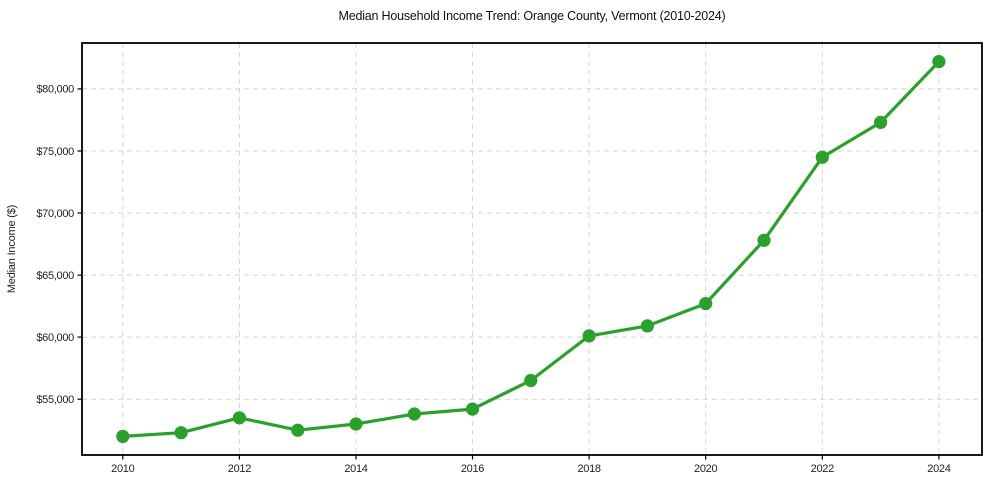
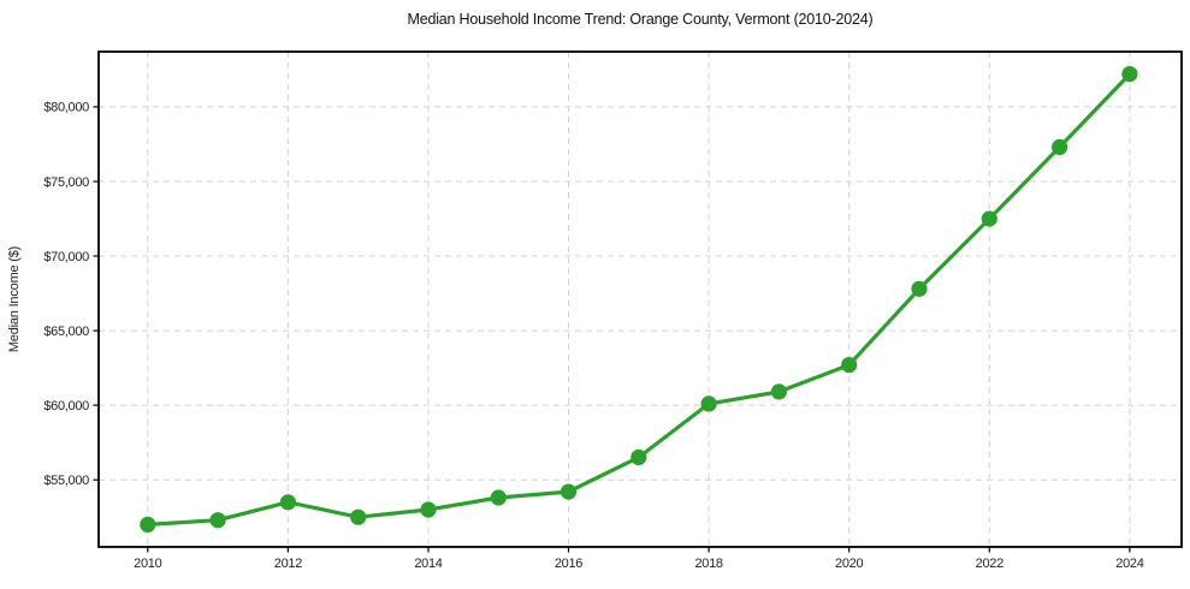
2022: $74500 -> $72500
